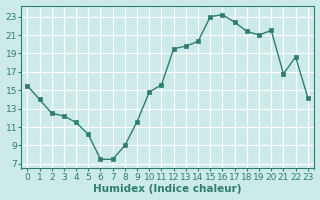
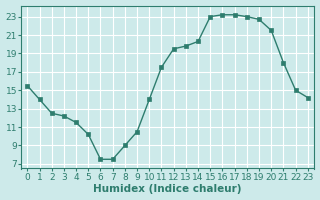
9: 11.6 -> 10.5
10: 14.8 -> 14.0
11: 15.6 -> 17.5
17: 22.4 -> 23.2
18: 21.4 -> 23.0
19: 21.0 -> 22.7
21: 16.8 -> 18.0
22: 18.6 -> 15.0
